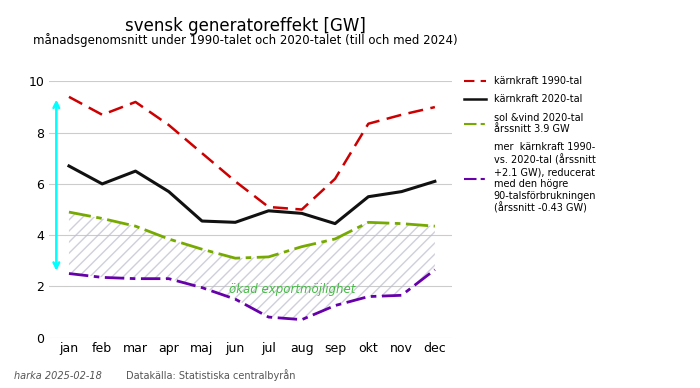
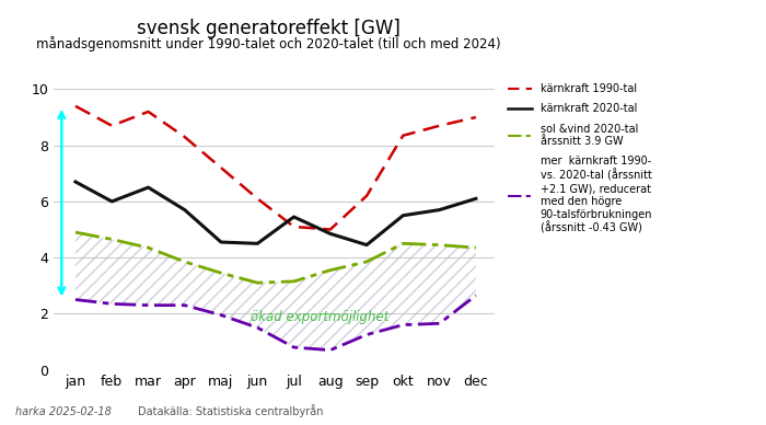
kärnkraft 2020-tal/jul: 4.95 -> 5.45
